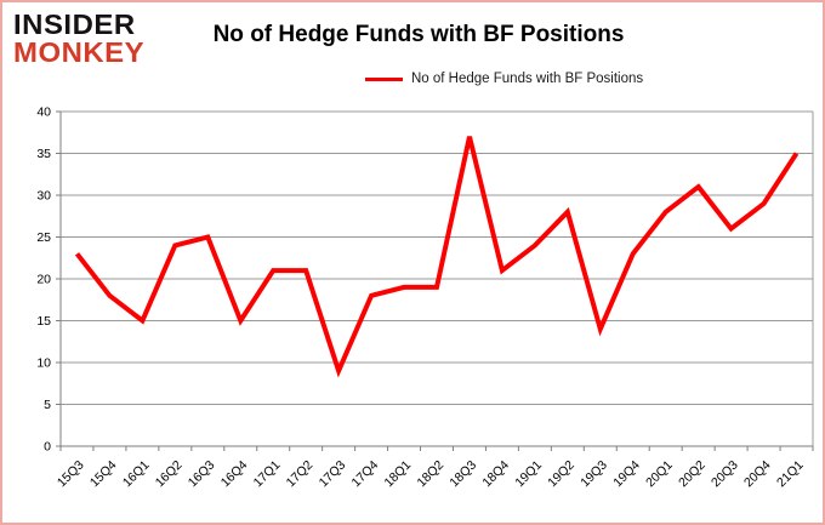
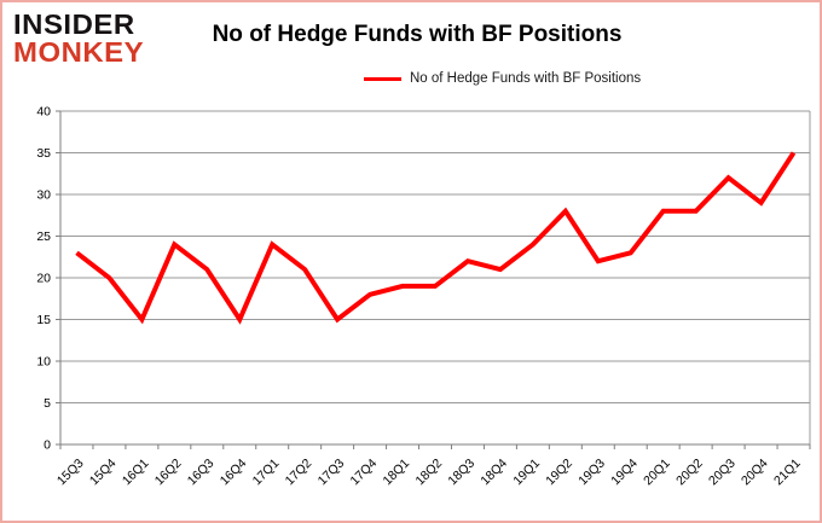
15Q4: 18 -> 20
16Q3: 25 -> 21
17Q1: 21 -> 24
17Q3: 9 -> 15
18Q3: 37 -> 22
19Q3: 14 -> 22
20Q2: 31 -> 28
20Q3: 26 -> 32
